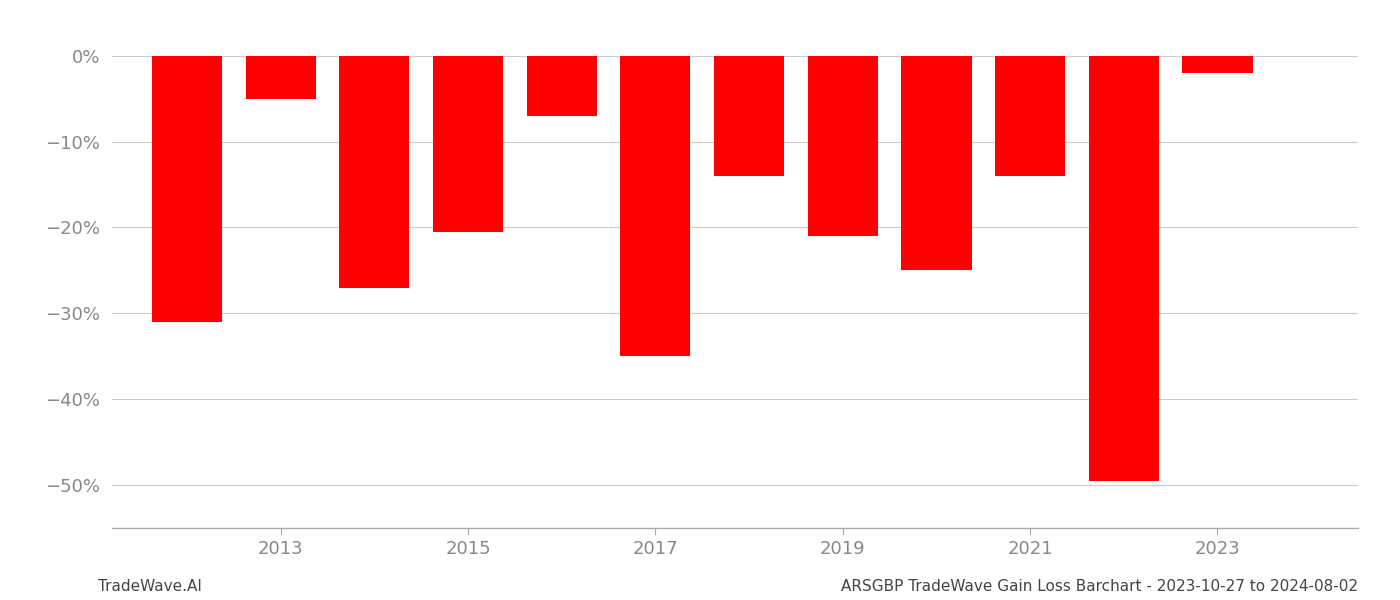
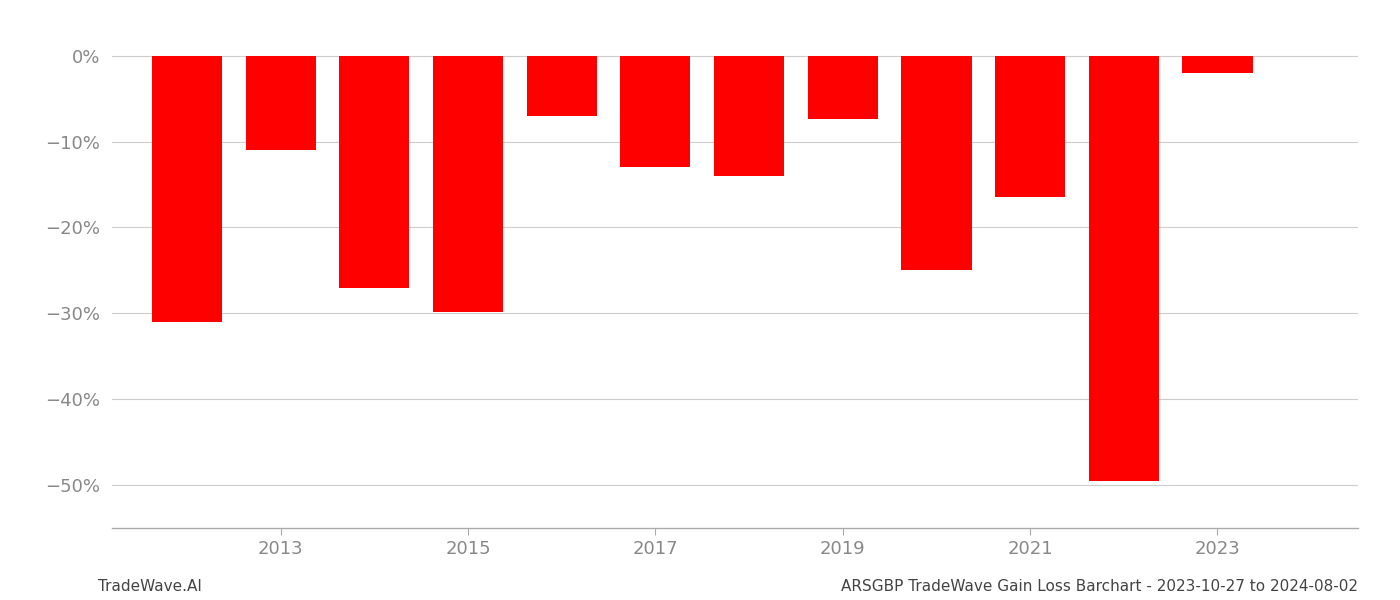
2013: -5.0% -> -11.0%
2015: -20.5% -> -29.8%
2017: -35.0% -> -13.0%
2019: -21.0% -> -7.4%
2021: -14.0% -> -16.4%
